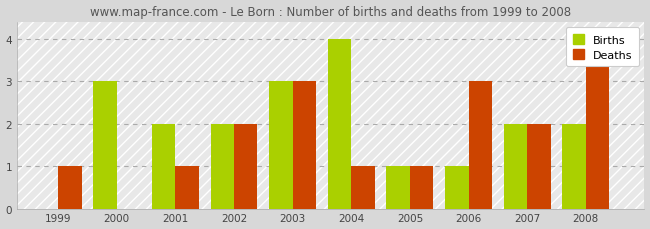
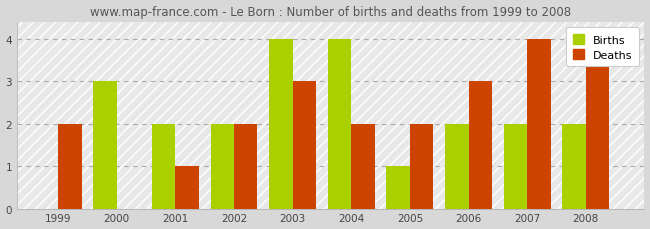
Deaths/1999: 1 -> 2
Births/2003: 3 -> 4
Deaths/2004: 1 -> 2
Deaths/2005: 1 -> 2
Births/2006: 1 -> 2
Deaths/2007: 2 -> 4
